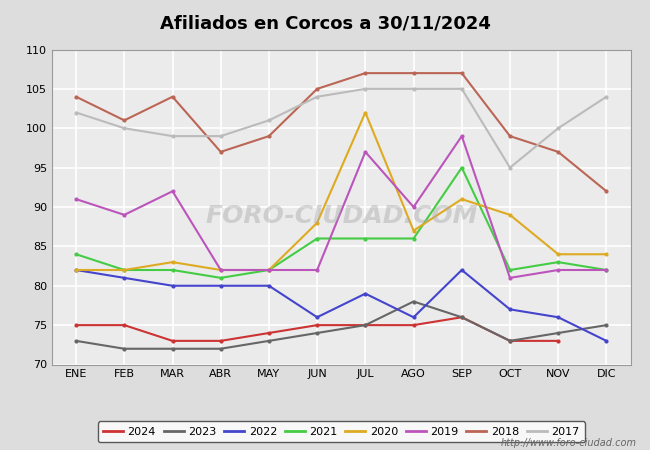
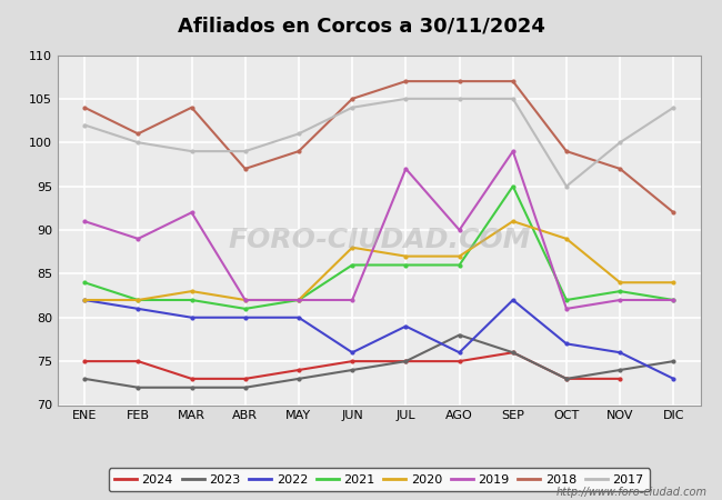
2020/JUL: 102 -> 87
